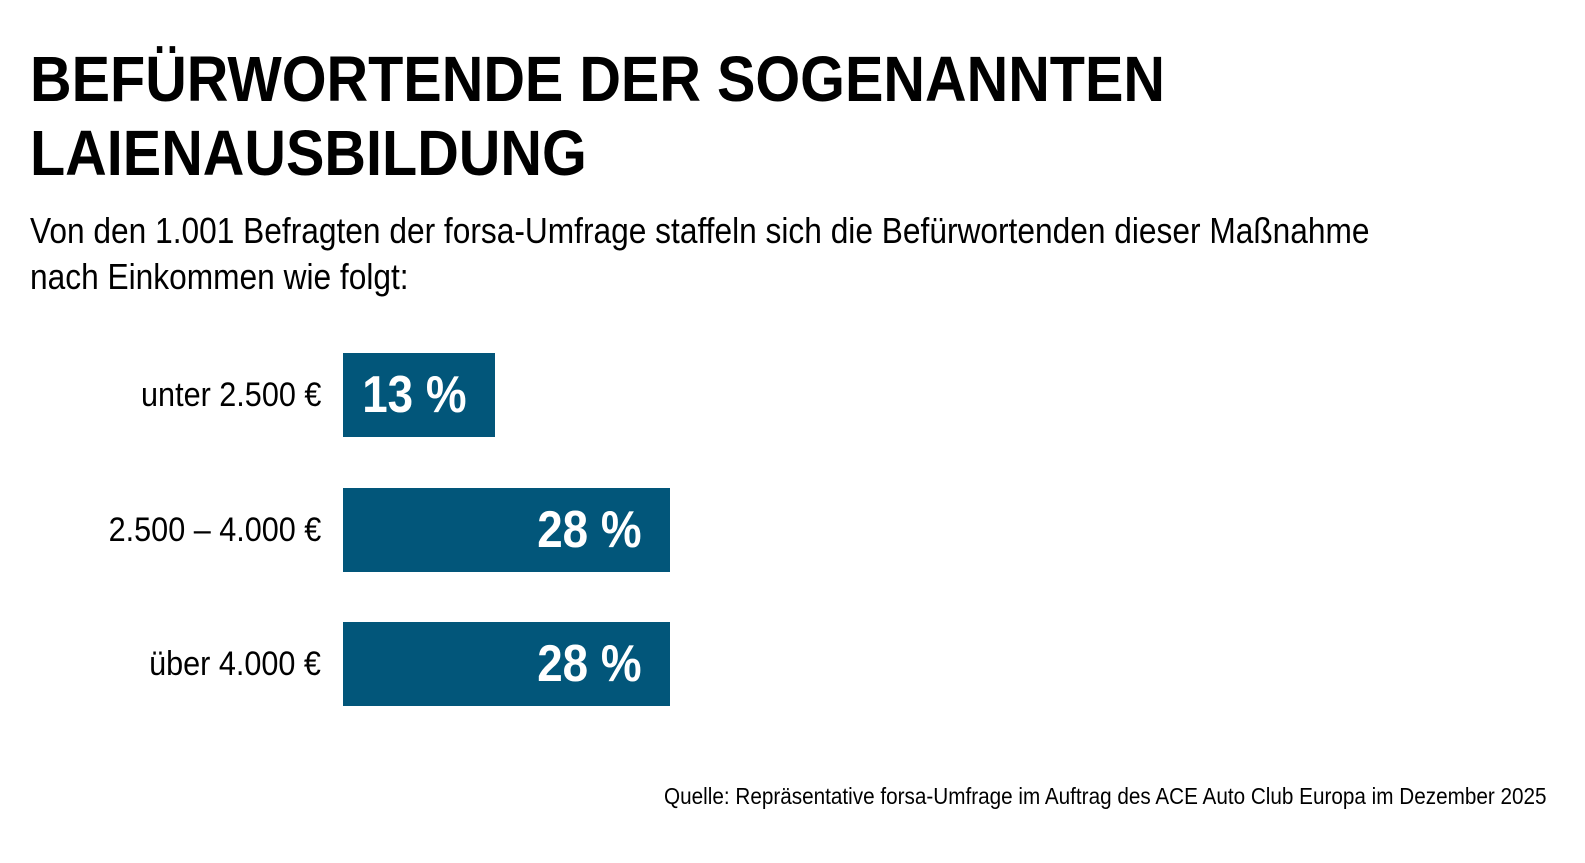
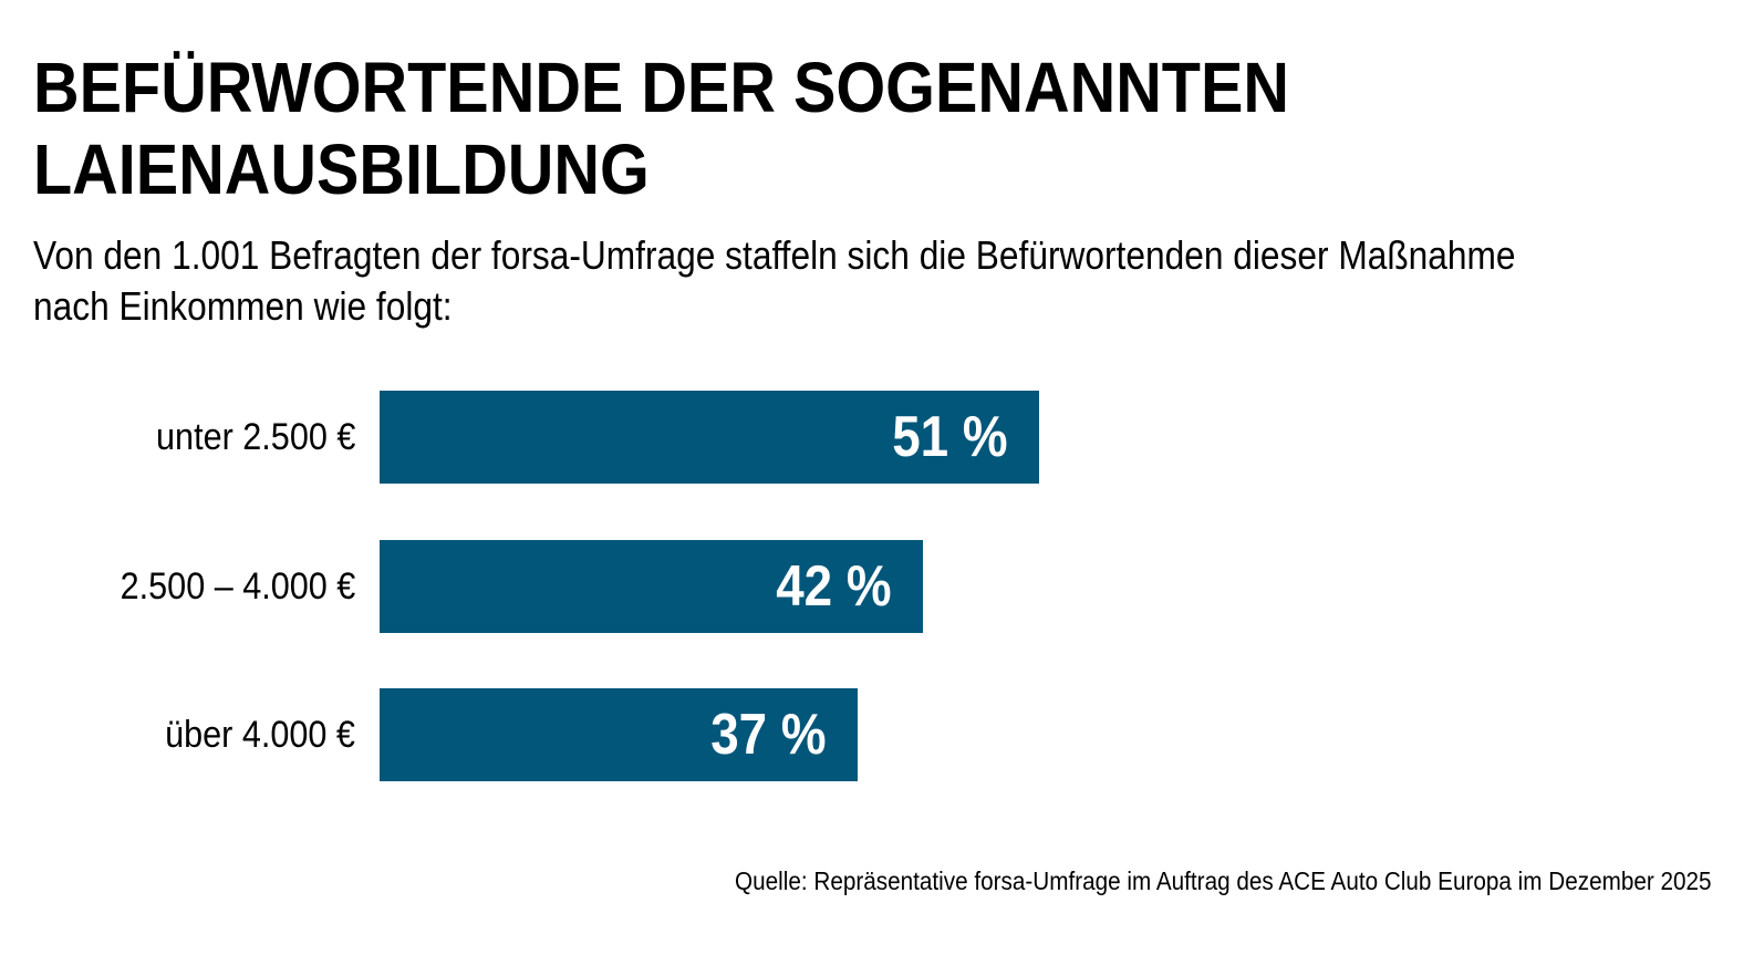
unter 2.500 €: 13 -> 51
2.500 – 4.000 €: 28 -> 42
über 4.000 €: 28 -> 37
